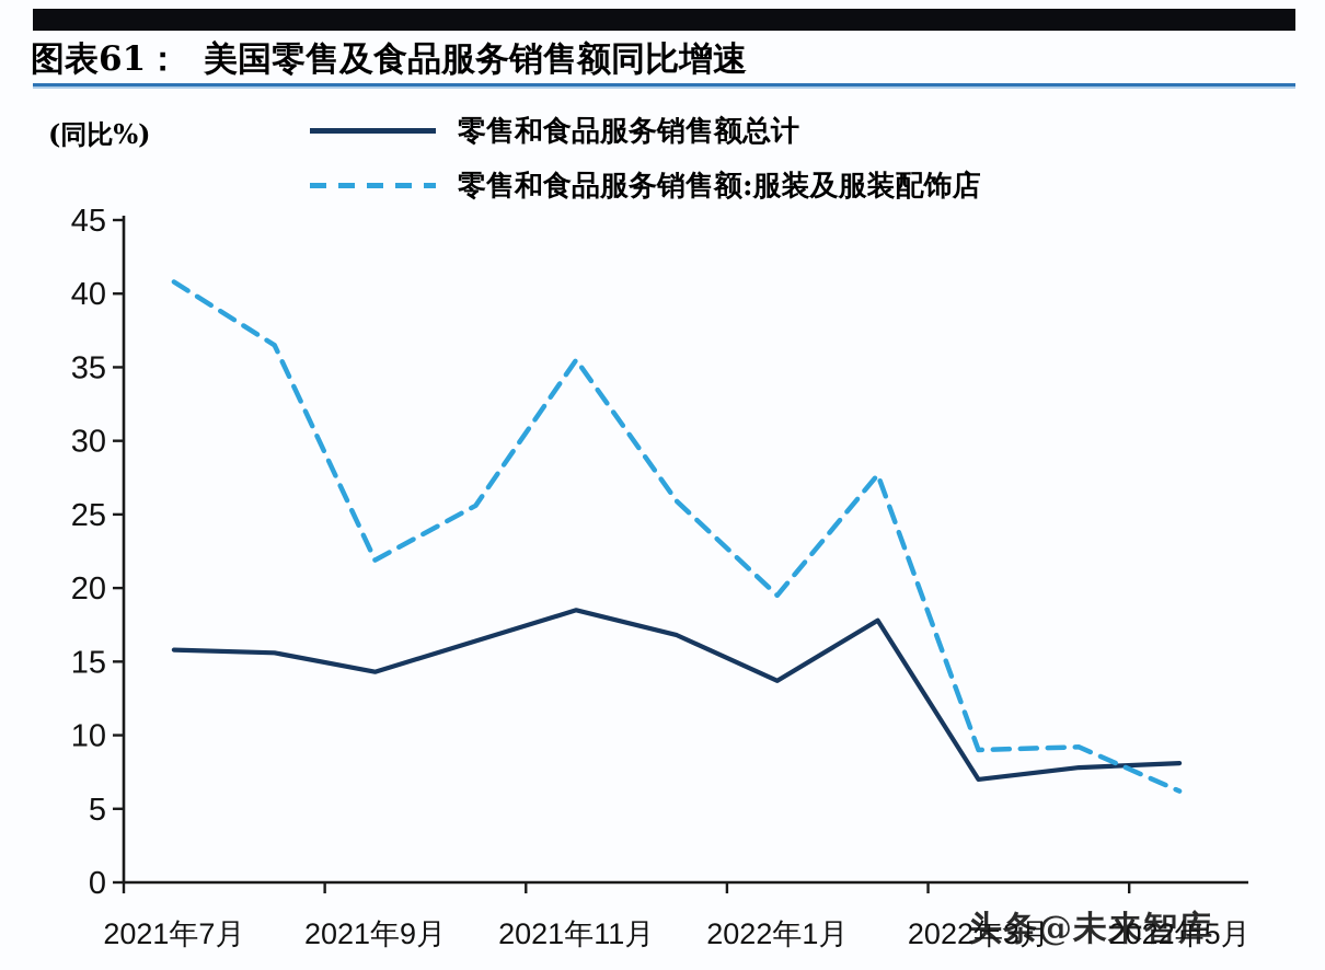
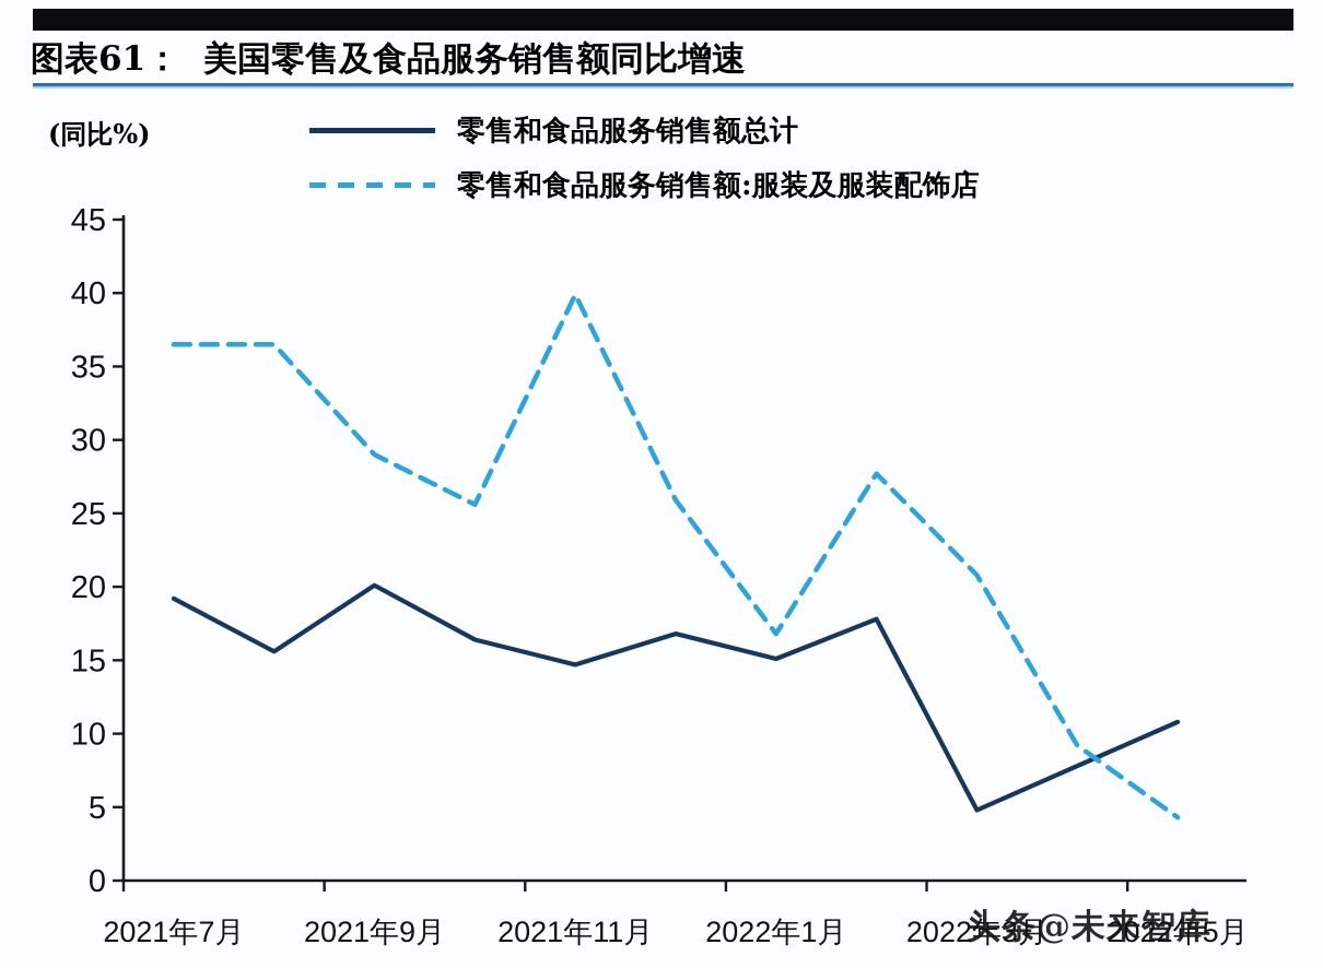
零售和食品服务销售额总计/2021年7月: 15.8 -> 19.2
零售和食品服务销售额:服装及服装配饰店/2021年7月: 40.8 -> 36.5
零售和食品服务销售额总计/2021年9月: 14.3 -> 20.1
零售和食品服务销售额:服装及服装配饰店/2021年9月: 21.9 -> 29.0
零售和食品服务销售额总计/2021年11月: 18.5 -> 14.7
零售和食品服务销售额:服装及服装配饰店/2021年11月: 35.5 -> 39.9
零售和食品服务销售额总计/2022年1月: 13.7 -> 15.1
零售和食品服务销售额:服装及服装配饰店/2022年1月: 19.5 -> 16.8
零售和食品服务销售额总计/2022年3月: 7.0 -> 4.8
零售和食品服务销售额:服装及服装配饰店/2022年3月: 9.0 -> 20.8
零售和食品服务销售额总计/2022年5月: 8.1 -> 10.8
零售和食品服务销售额:服装及服装配饰店/2022年5月: 6.2 -> 4.3
